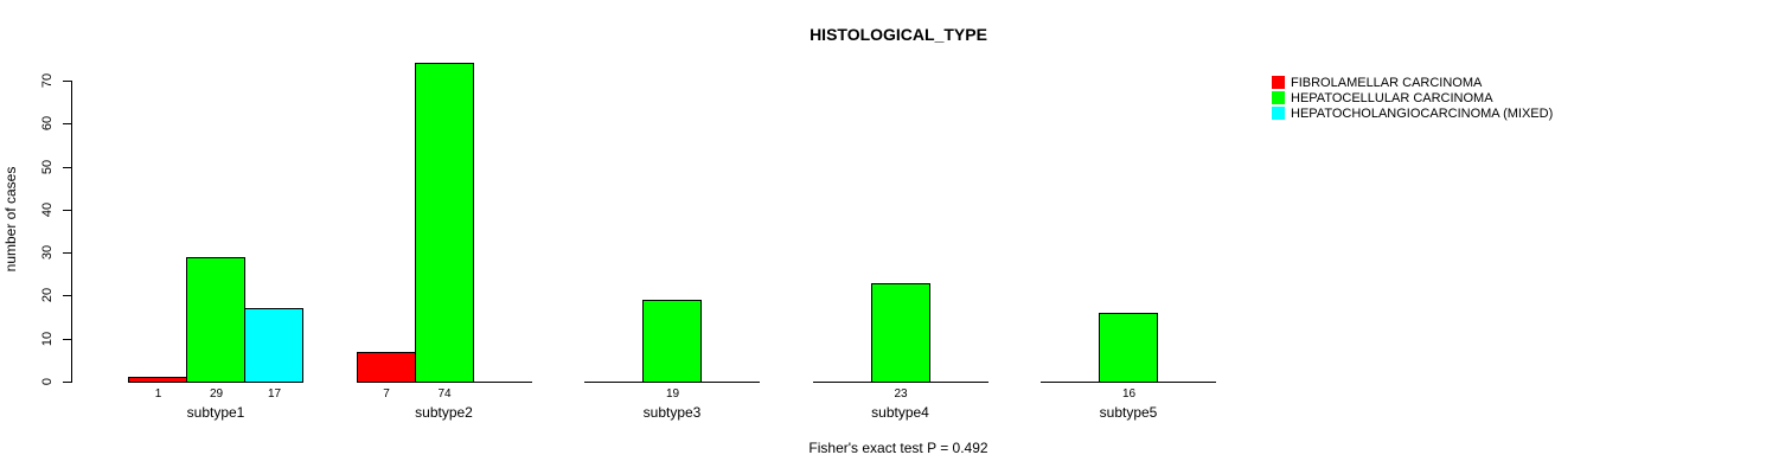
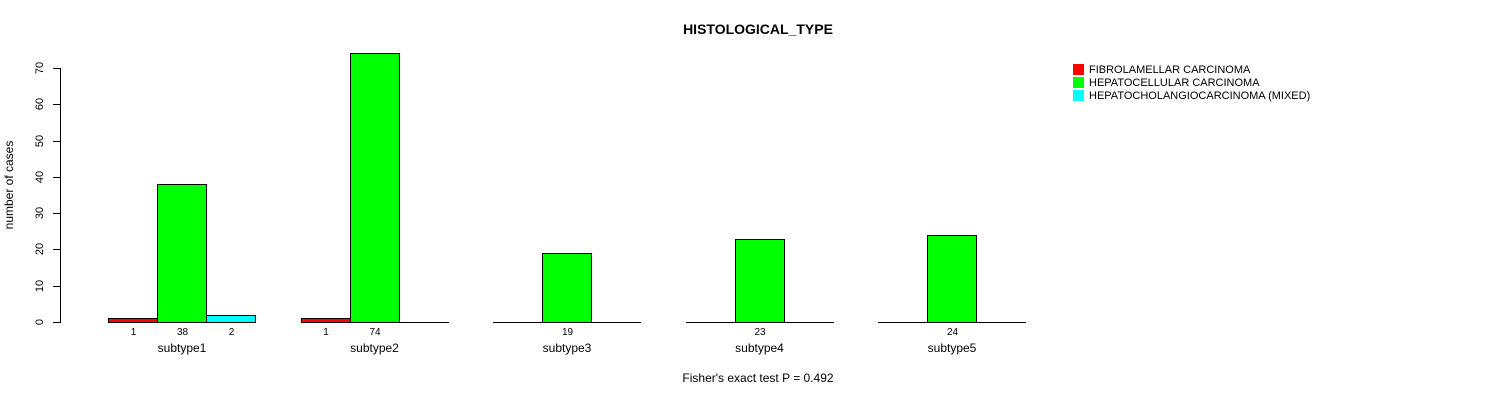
HEPATOCELLULAR CARCINOMA/subtype1: 29 -> 38
HEPATOCHOLANGIOCARCINOMA (MIXED)/subtype1: 17 -> 2
FIBROLAMELLAR CARCINOMA/subtype2: 7 -> 1
HEPATOCELLULAR CARCINOMA/subtype5: 16 -> 24
